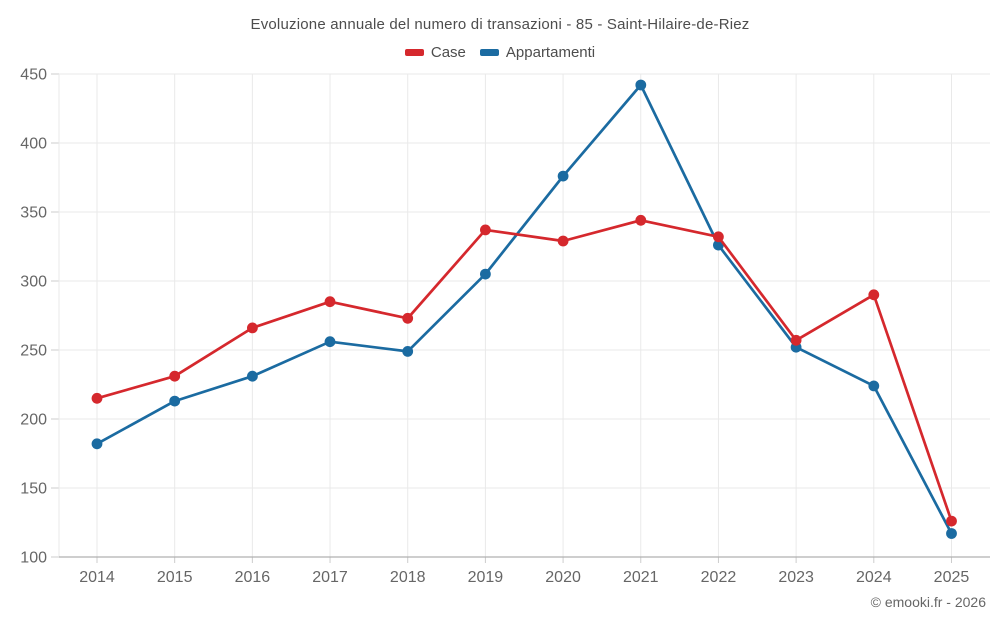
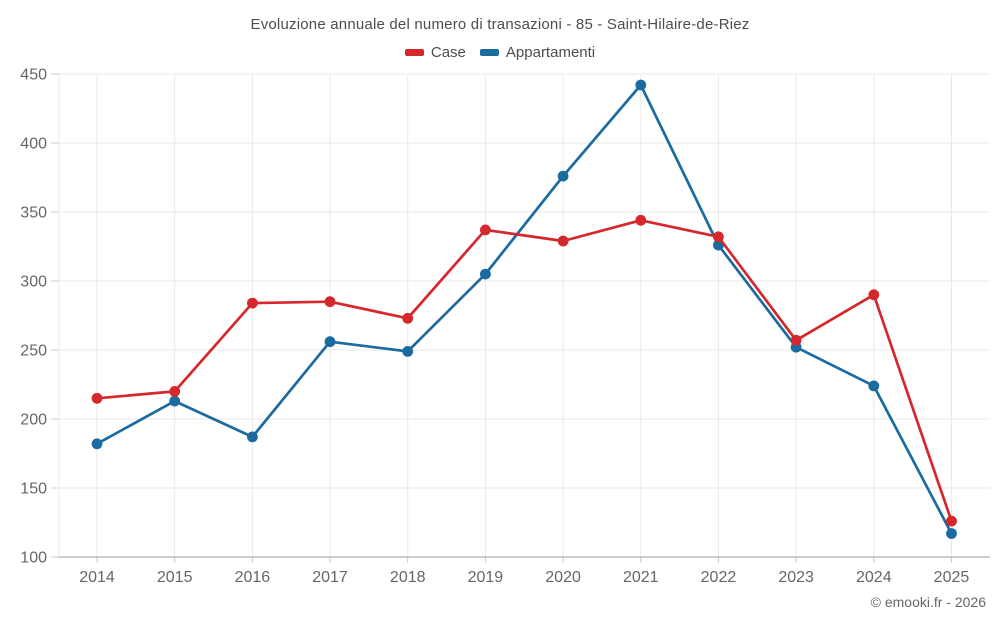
Case/2015: 231 -> 220
Case/2016: 266 -> 284
Appartamenti/2016: 231 -> 187
